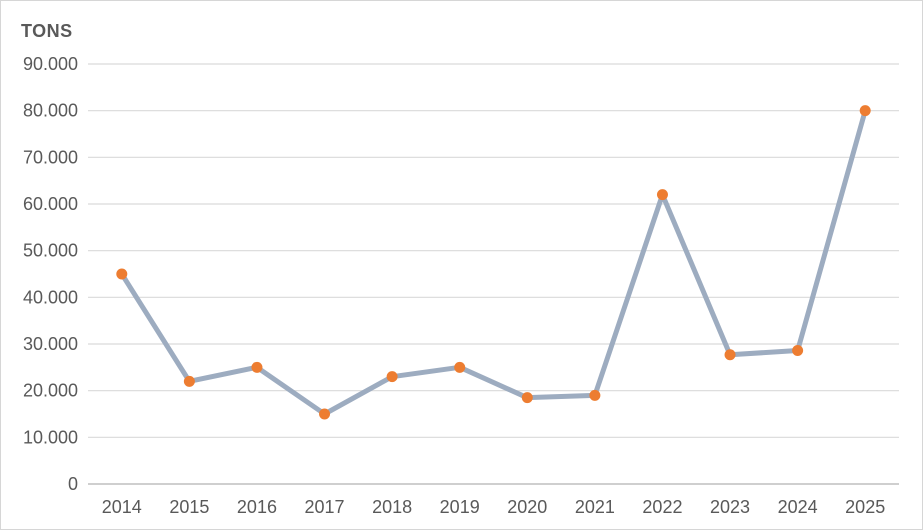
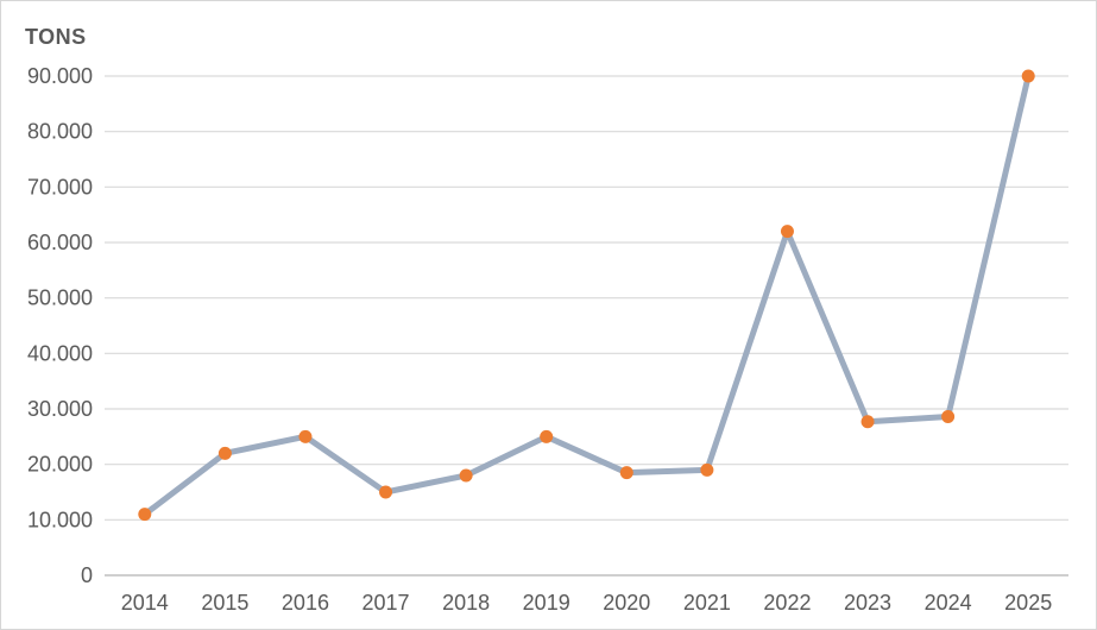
2014: 45000 -> 11000
2018: 23000 -> 18000
2025: 80000 -> 90000
